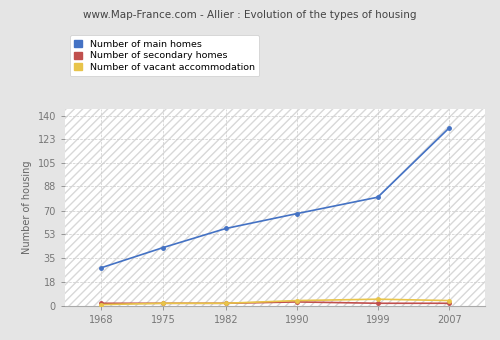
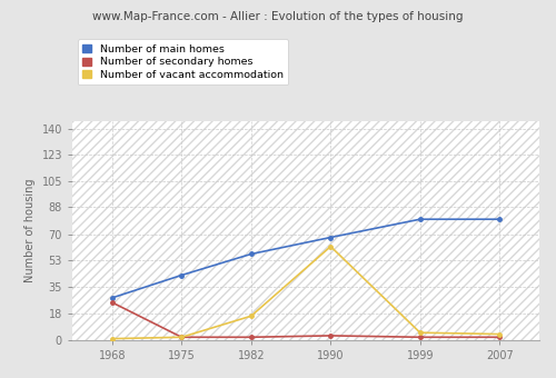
Number of secondary homes/1968: 2 -> 25
Number of vacant accommodation/1982: 2 -> 16
Number of vacant accommodation/1990: 4 -> 62
Number of main homes/2007: 131 -> 80
